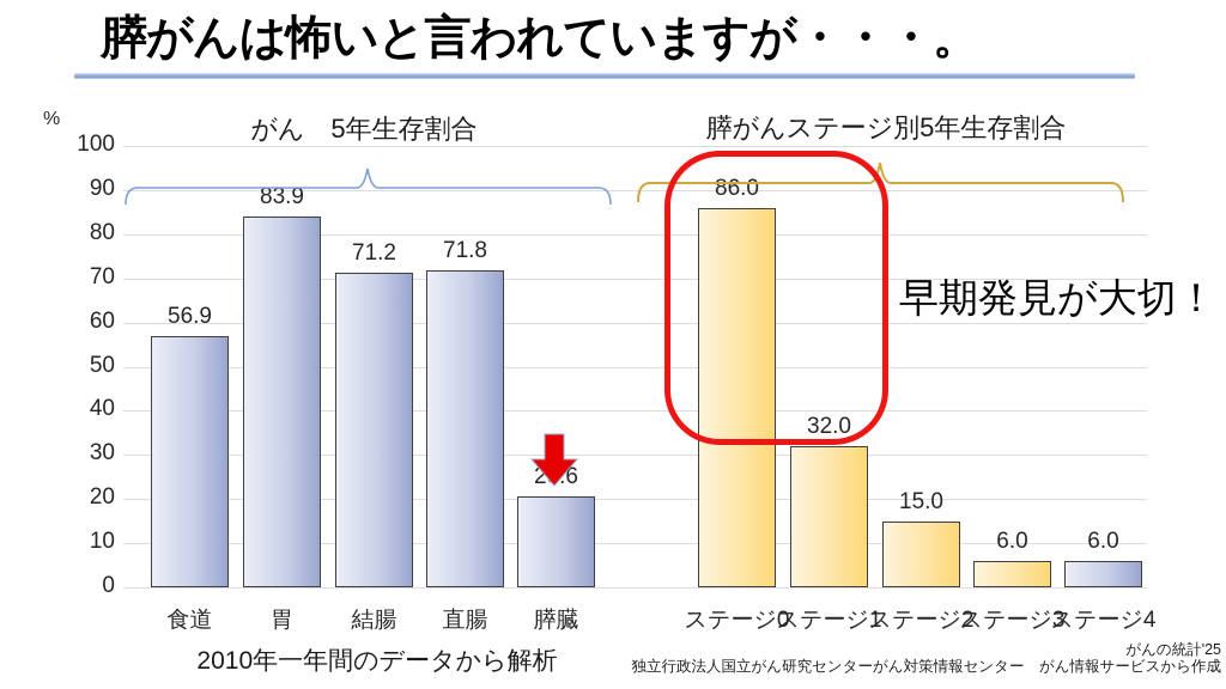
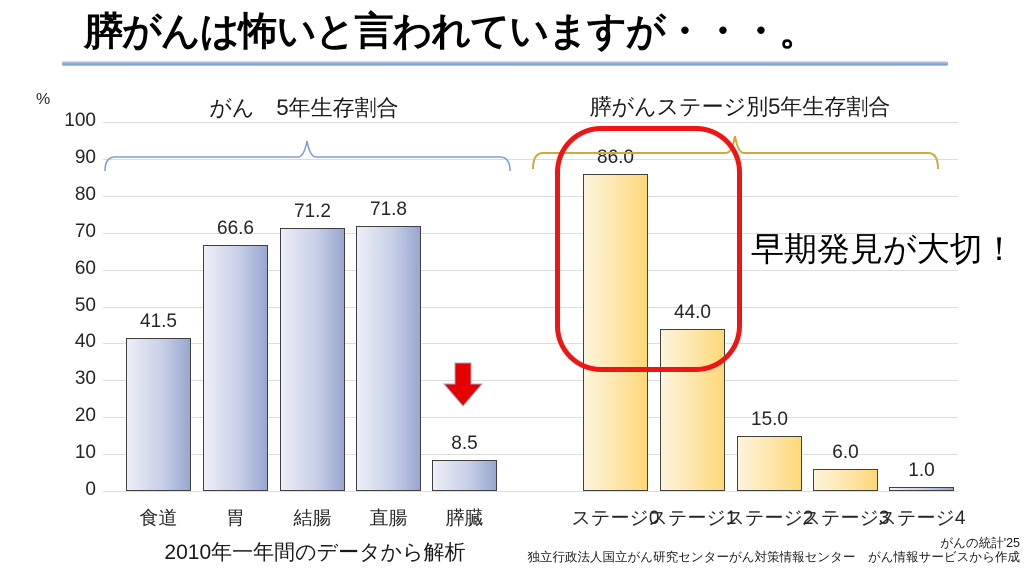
がん 5年生存割合/食道: 56.9 -> 41.5
がん 5年生存割合/胃: 83.9 -> 66.6
がん 5年生存割合/膵臓: 20.6 -> 8.5
膵がんステージ別5年生存割合/ステージ1: 32.0 -> 44.0
膵がんステージ別5年生存割合/ステージ4: 6.0 -> 1.0
